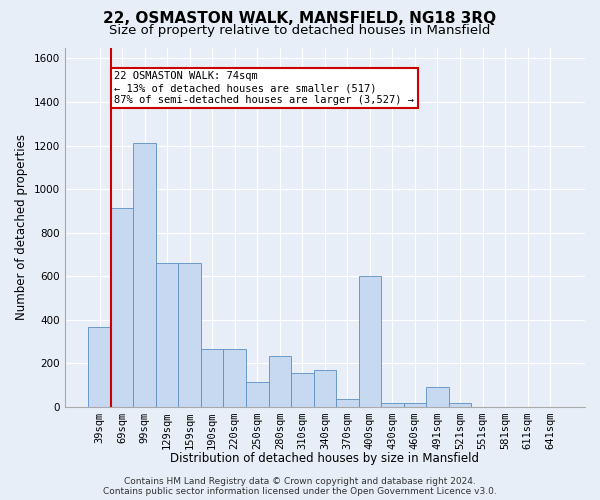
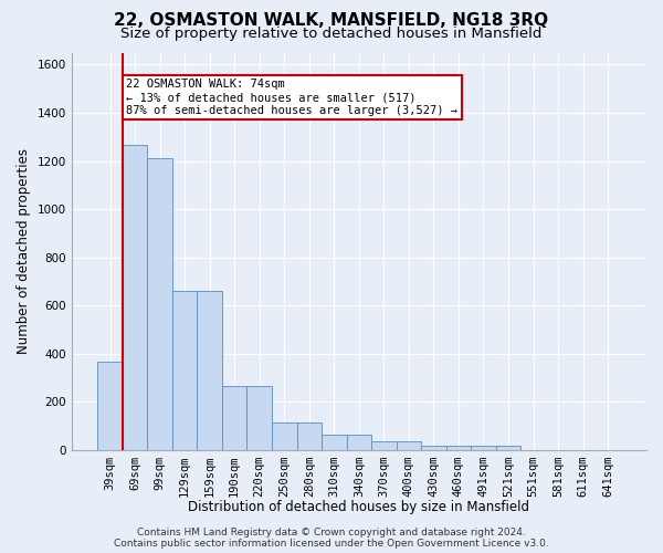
69sqm: 915 -> 1265
280sqm: 235 -> 115
310sqm: 155 -> 65
340sqm: 170 -> 65
400sqm: 600 -> 35
491sqm: 90 -> 18
